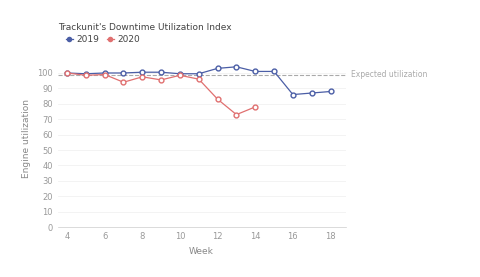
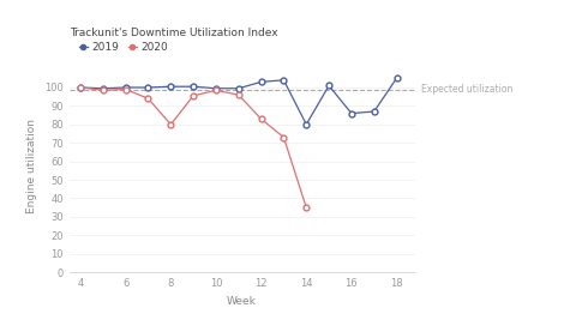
2020/8: 98 -> 80
2019/14: 101 -> 80
2020/14: 78 -> 35
2019/18: 88 -> 105
